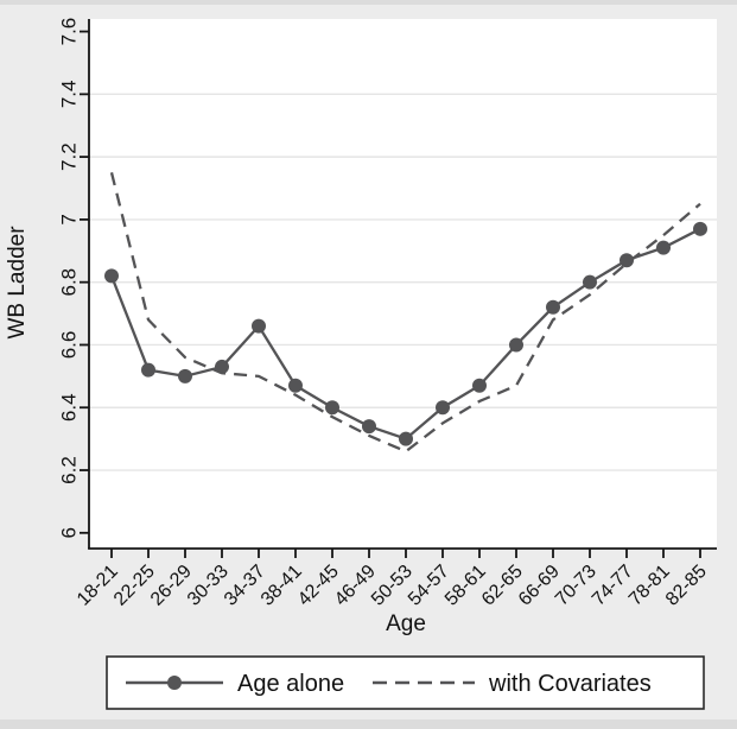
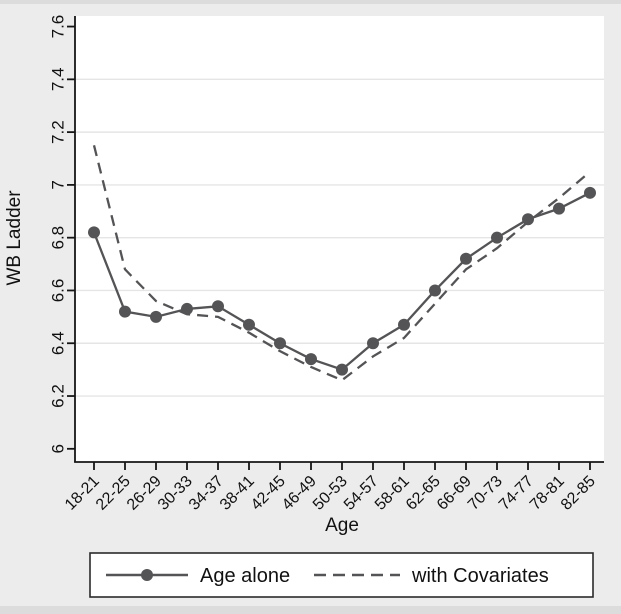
Age alone/34-37: 6.66 -> 6.54
with Covariates/62-65: 6.47 -> 6.55
